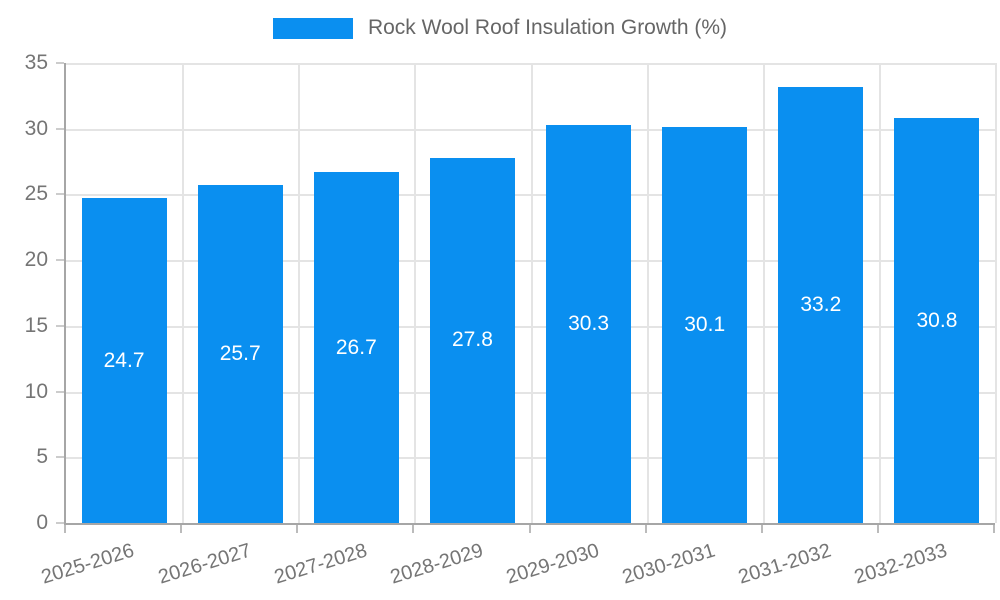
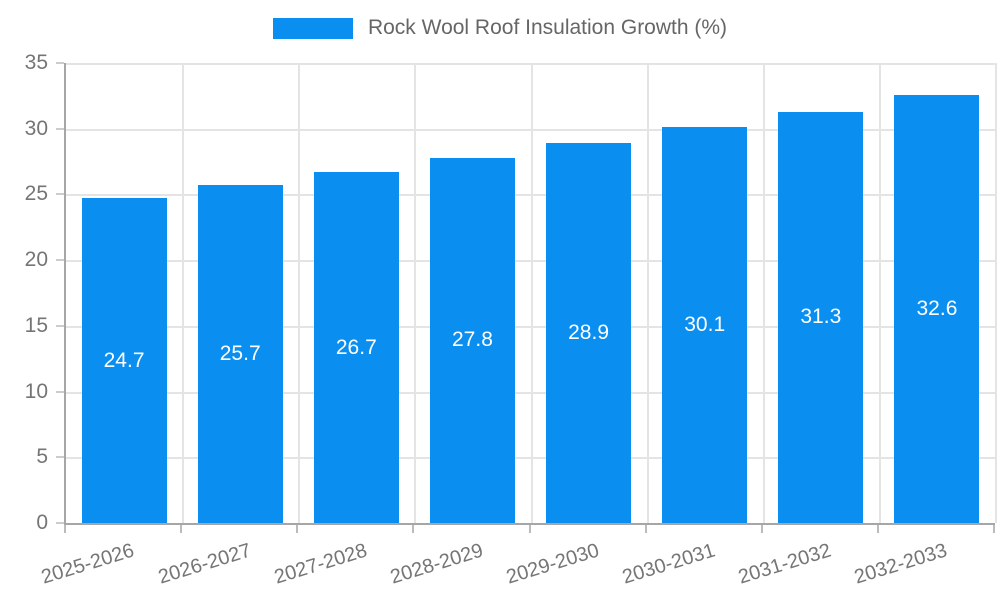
2029-2030: 30.3 -> 28.9
2031-2032: 33.2 -> 31.3
2032-2033: 30.8 -> 32.6
